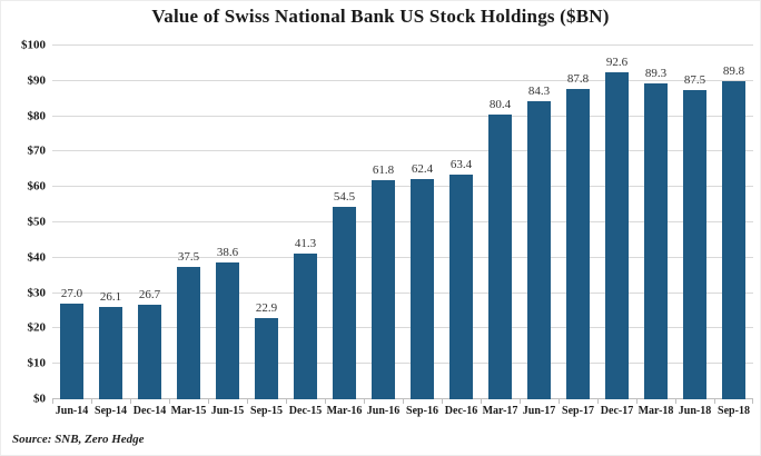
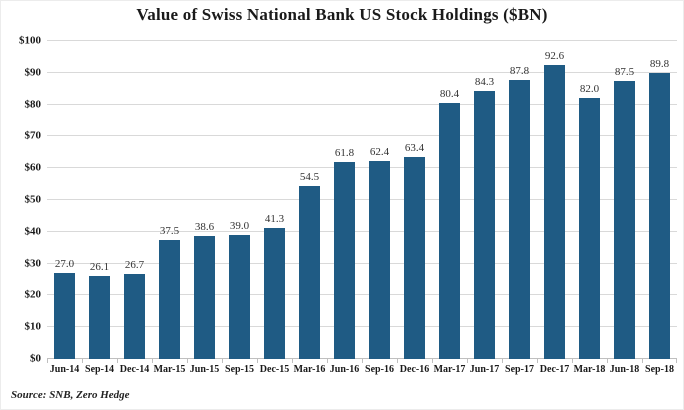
Sep-15: 22.9 -> 39.0
Mar-18: 89.3 -> 82.0
